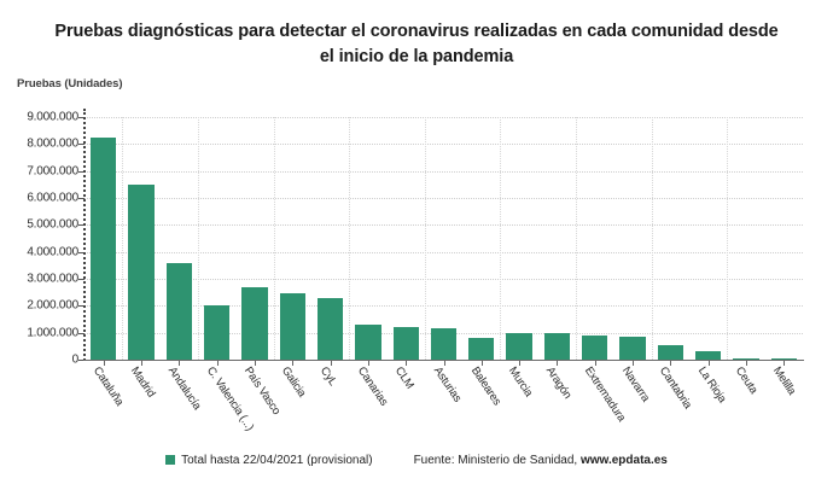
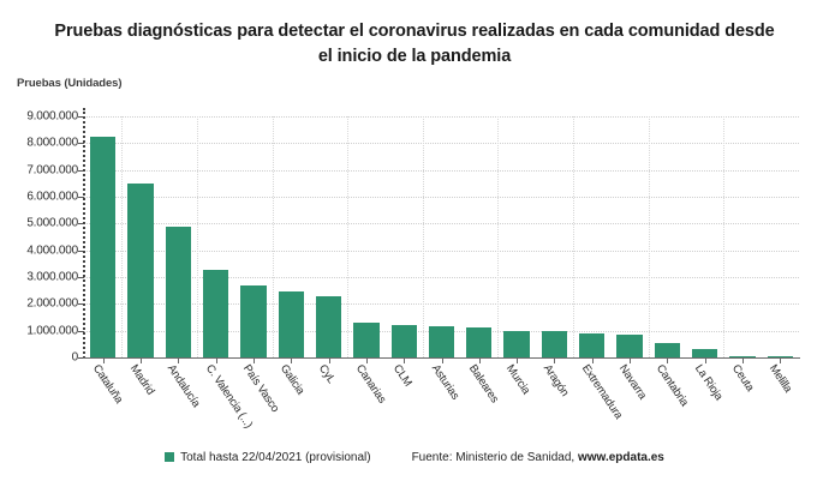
Andalucía: 3600000 -> 4900000
C. Valencia (...): 2000000 -> 3200000
Baleares: 800000 -> 1100000
